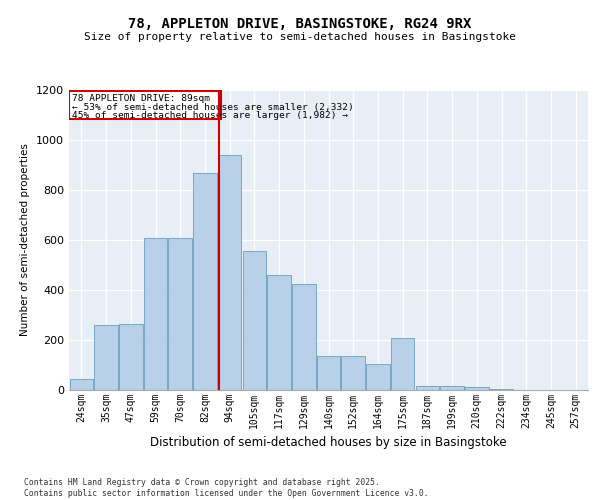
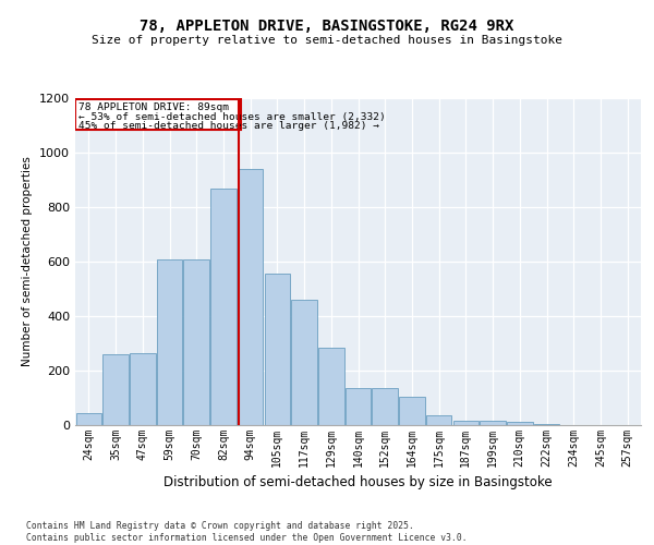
129sqm: 425 -> 285
175sqm: 210 -> 35
